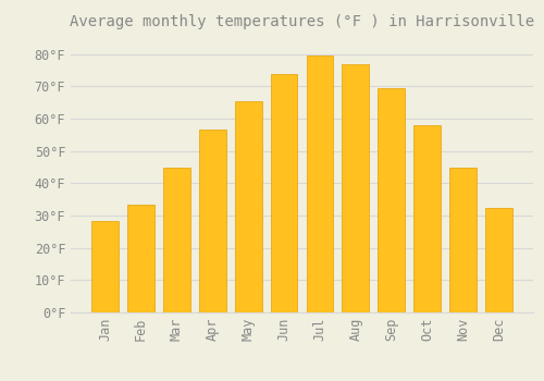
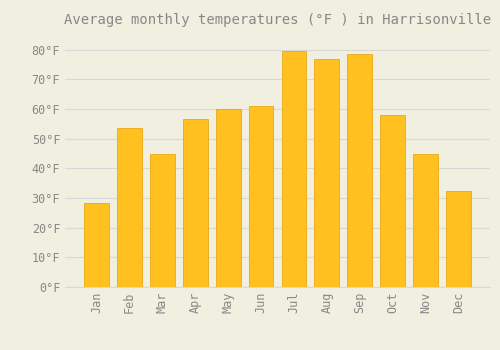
Feb: 33.5°F -> 53.5°F
May: 65.5°F -> 60.0°F
Jun: 74.0°F -> 61.0°F
Sep: 69.5°F -> 78.5°F
